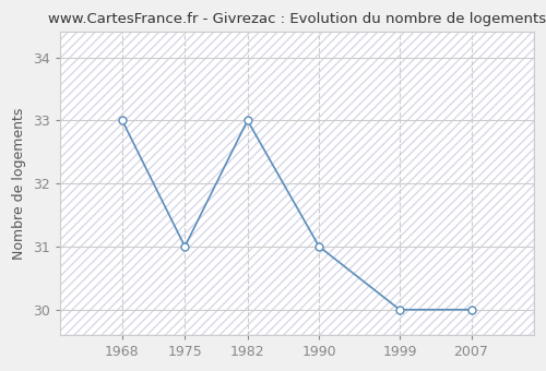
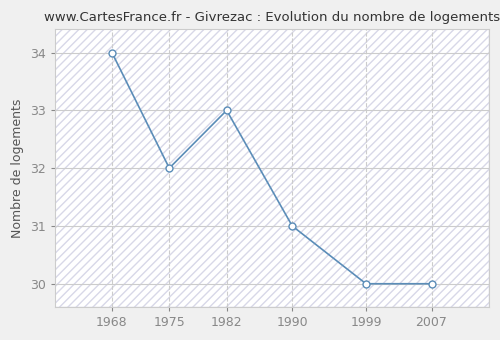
1968: 33 -> 34
1975: 31 -> 32
